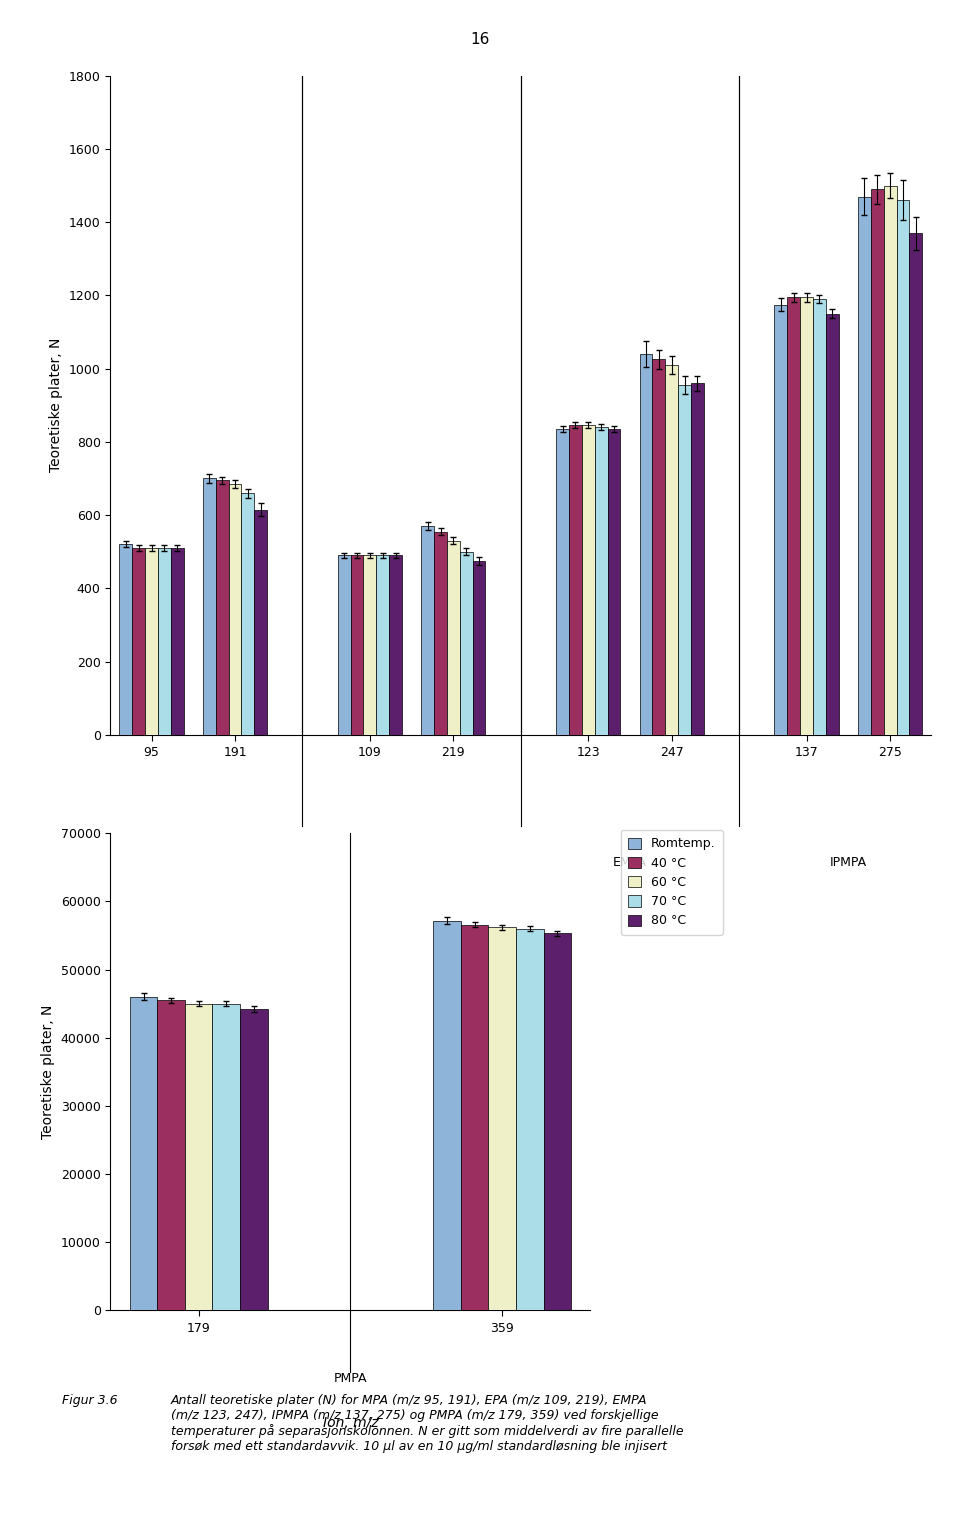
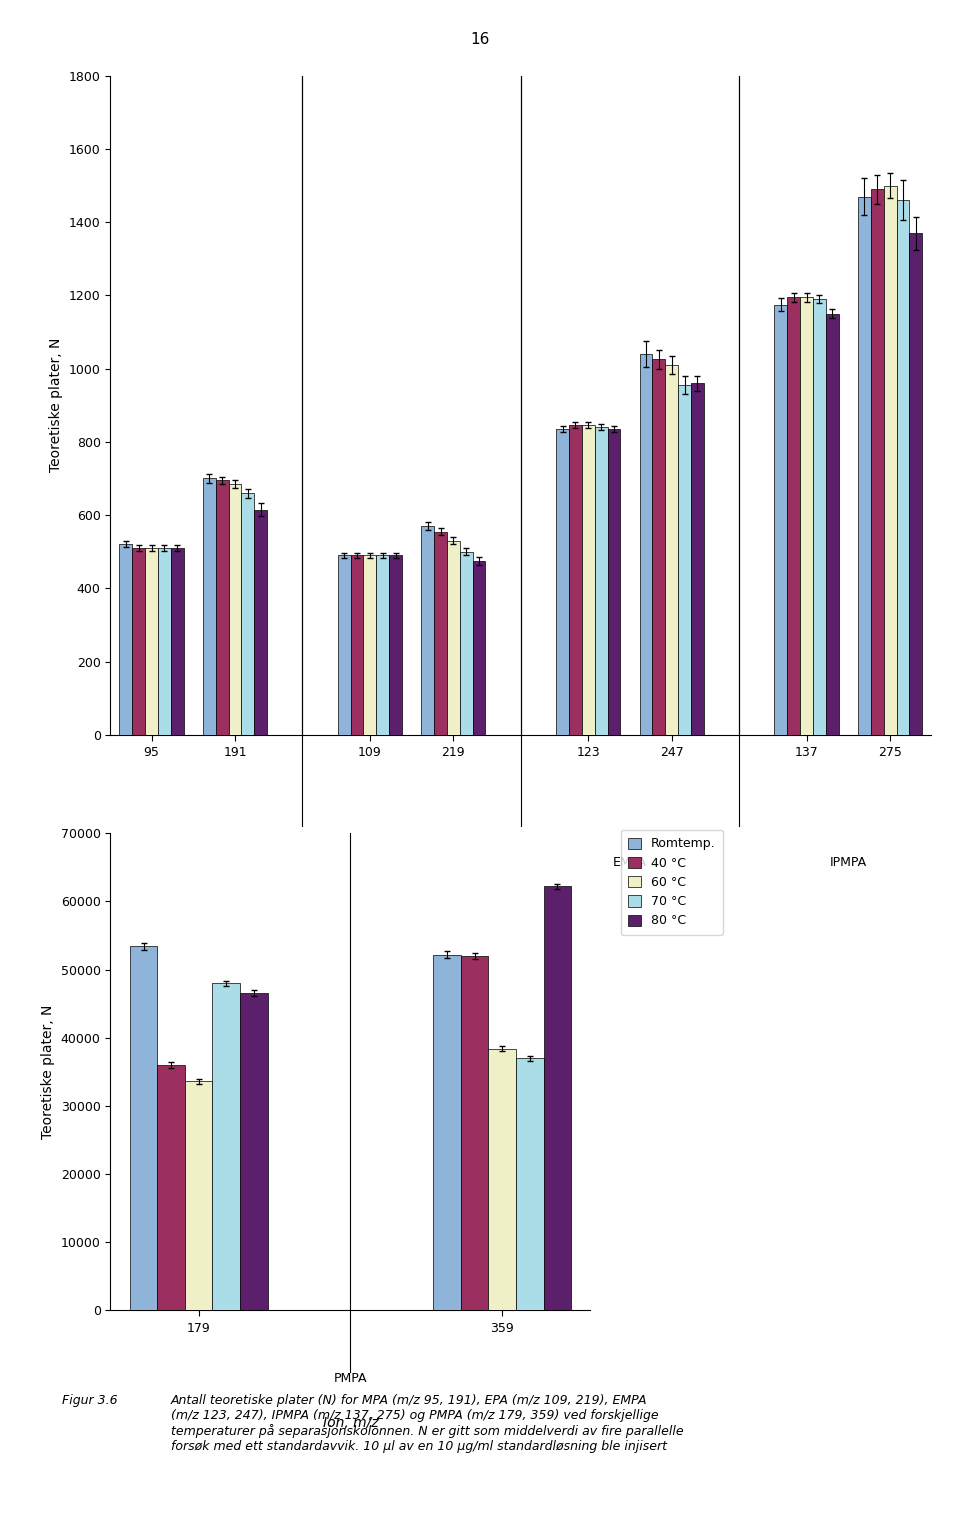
Romtemp./179: 46000 -> 53400
40 °C/179: 45500 -> 36000
60 °C/179: 45000 -> 33600
70 °C/179: 45000 -> 48000
80 °C/179: 44200 -> 46600
Romtemp./359: 57200 -> 52200
40 °C/359: 56600 -> 52000
60 °C/359: 56200 -> 38400
70 °C/359: 56000 -> 37000
80 °C/359: 55300 -> 62200
